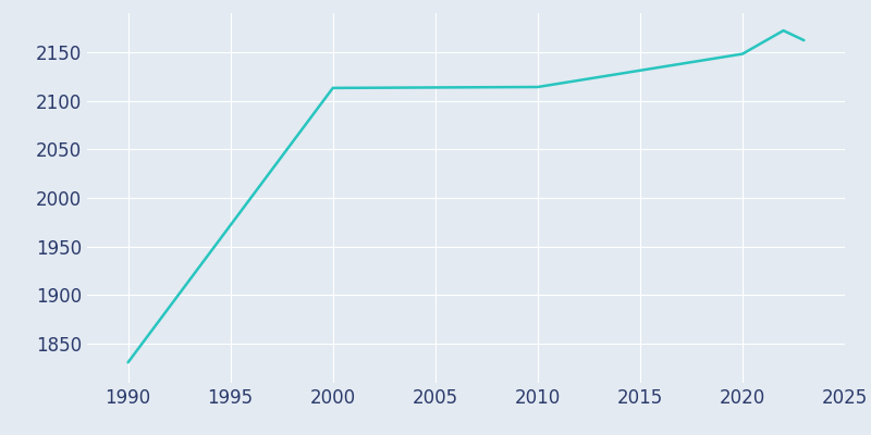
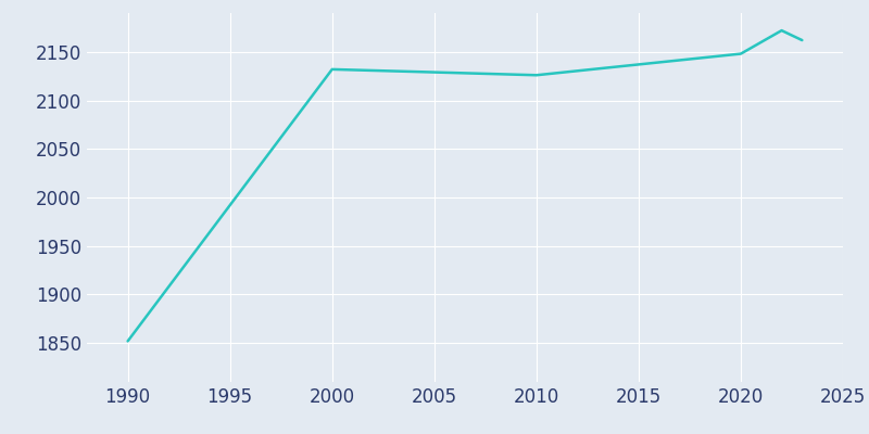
1990: 1831 -> 1852
2000: 2113 -> 2132
2010: 2114 -> 2126
